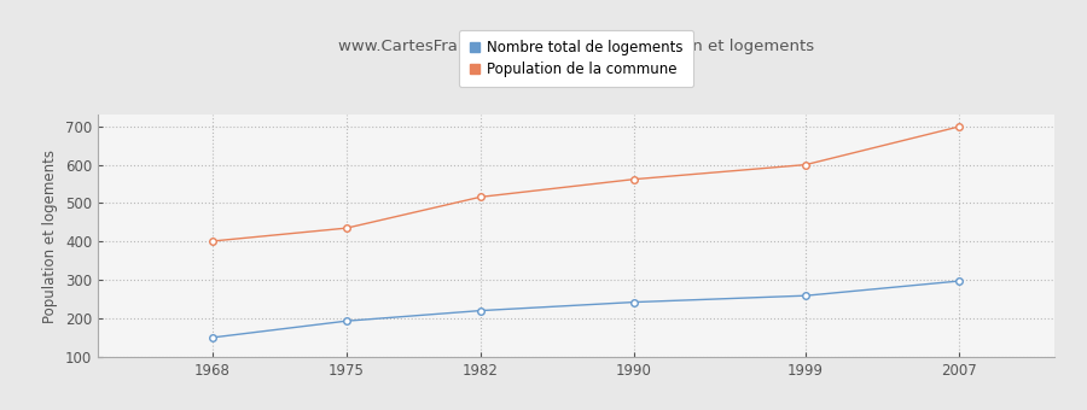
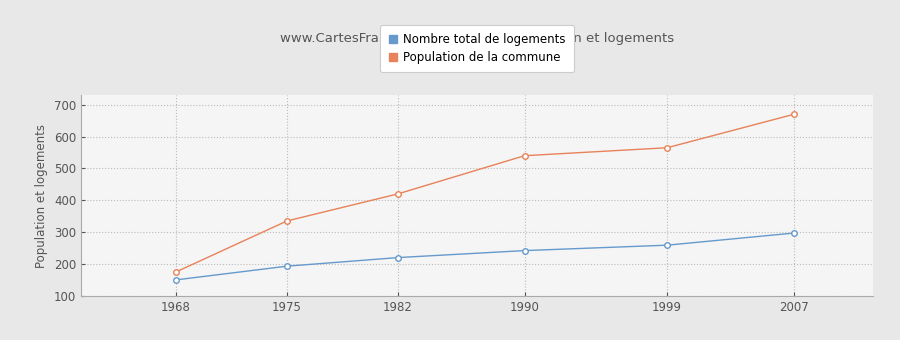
Population de la commune/1968: 401 -> 175
Population de la commune/1975: 435 -> 335
Population de la commune/1982: 516 -> 420
Population de la commune/1990: 562 -> 540
Population de la commune/1999: 600 -> 565
Population de la commune/2007: 699 -> 670
